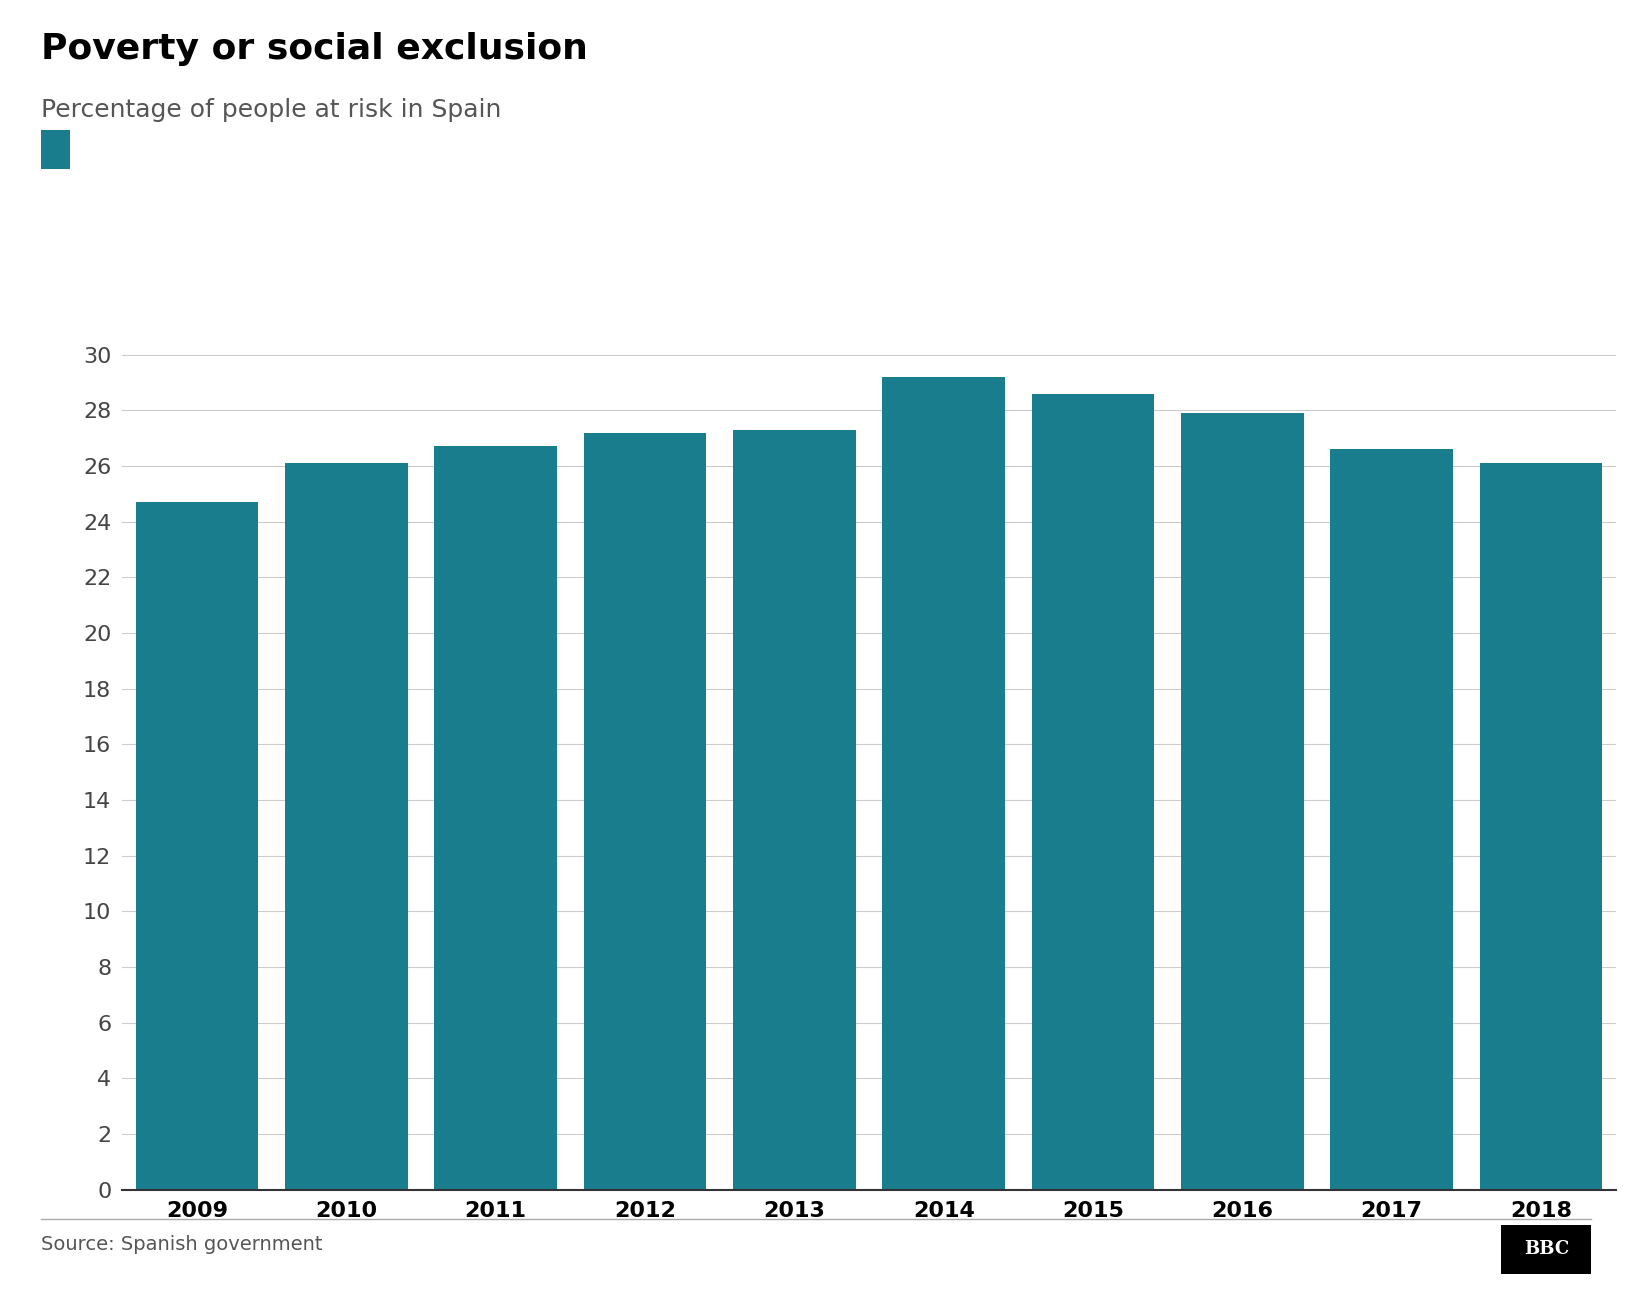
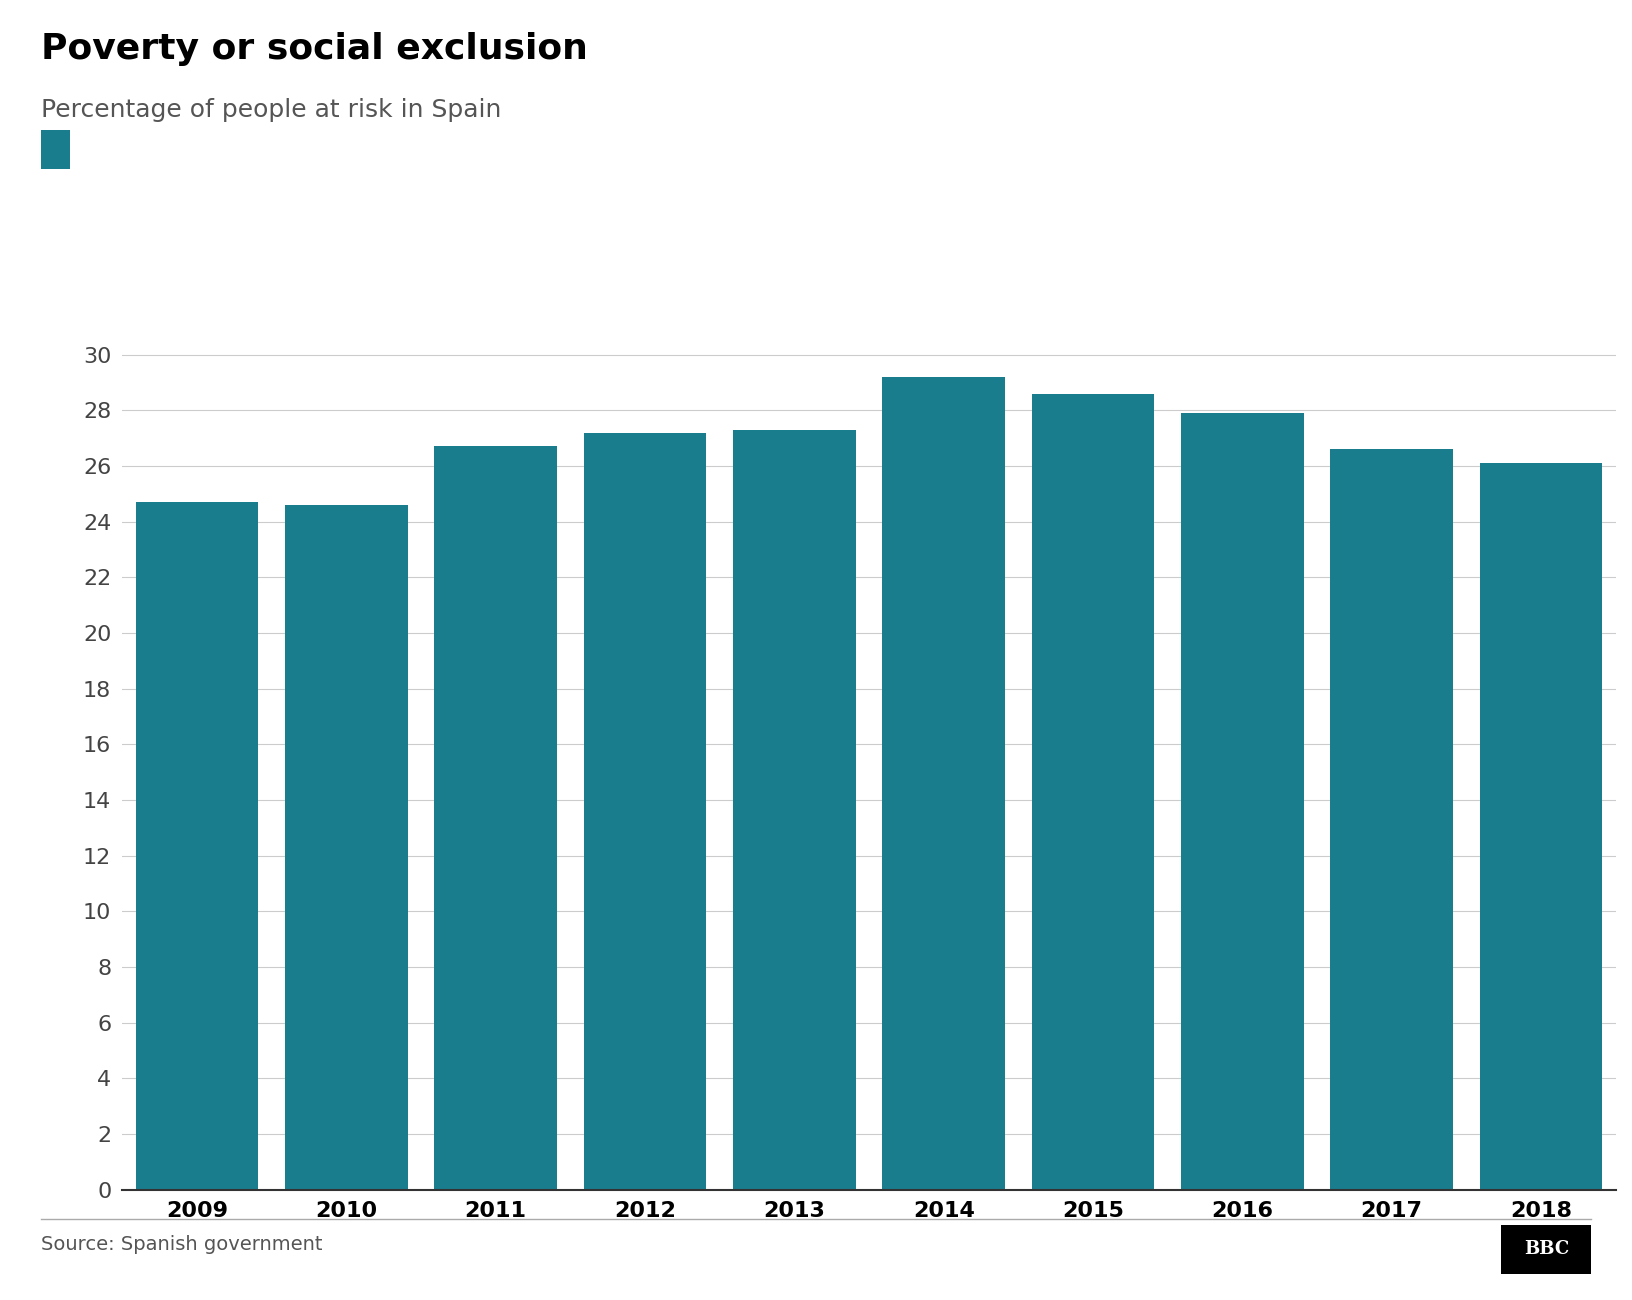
2010: 26.1 -> 24.6
